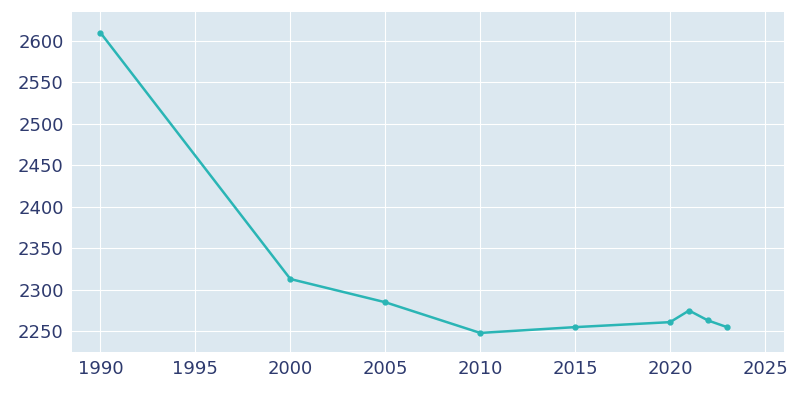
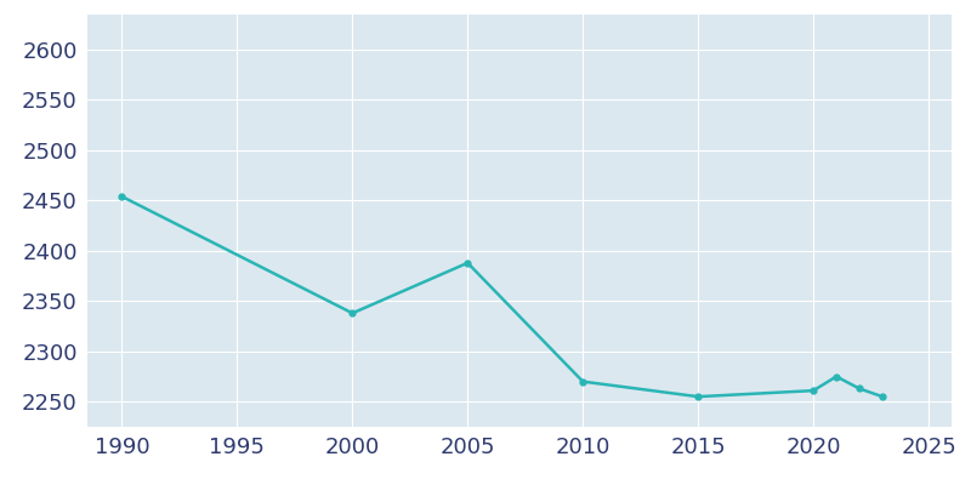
1990: 2610 -> 2454
2000: 2313 -> 2338
2005: 2285 -> 2388
2010: 2248 -> 2270
